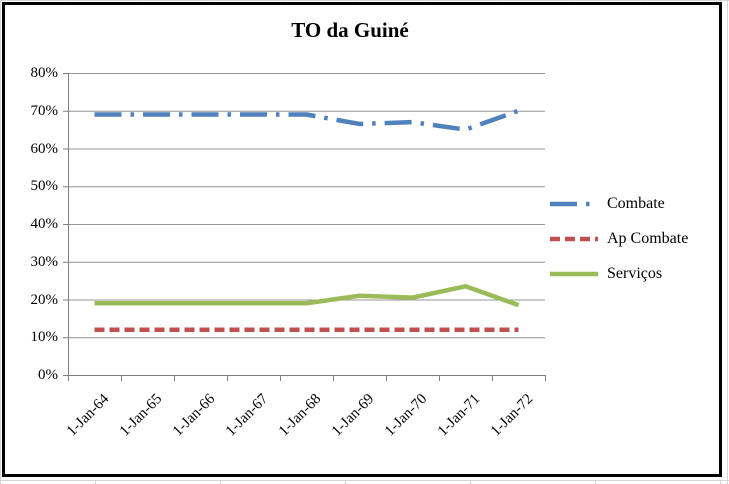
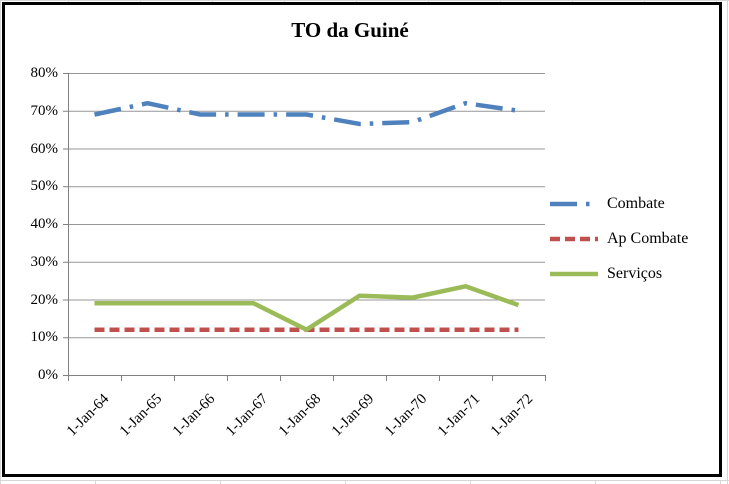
Combate/1-Jan-65: 69% -> 72%
Serviços/1-Jan-68: 19% -> 12%
Combate/1-Jan-71: 65% -> 72%
